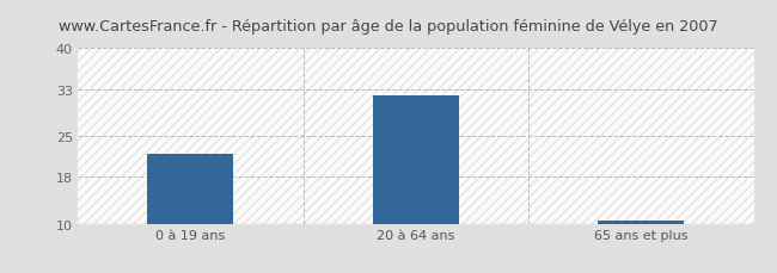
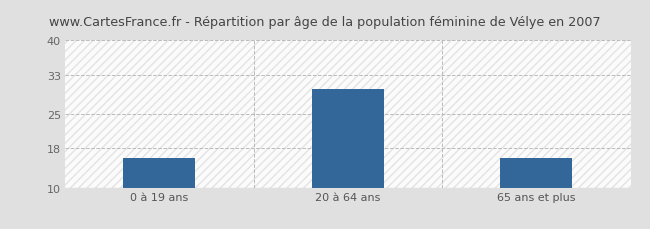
0 à 19 ans: 22.0 -> 16.0
20 à 64 ans: 32.0 -> 30.0
65 ans et plus: 10.5 -> 16.0
